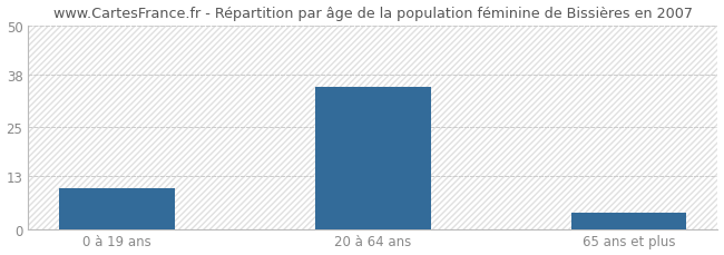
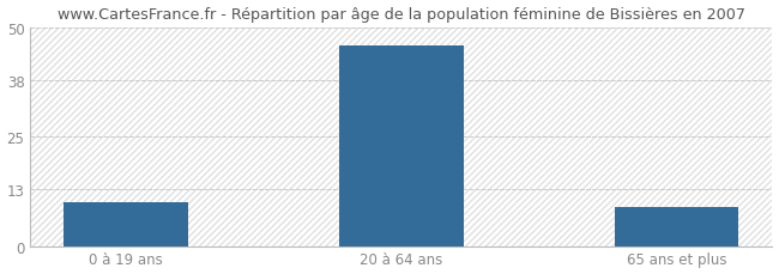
20 à 64 ans: 35 -> 46
65 ans et plus: 4 -> 9
